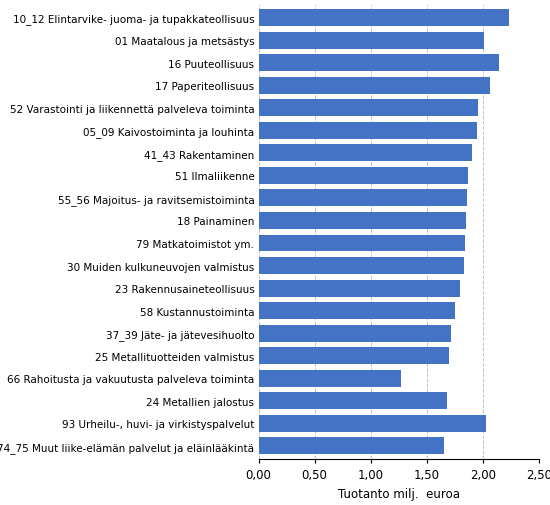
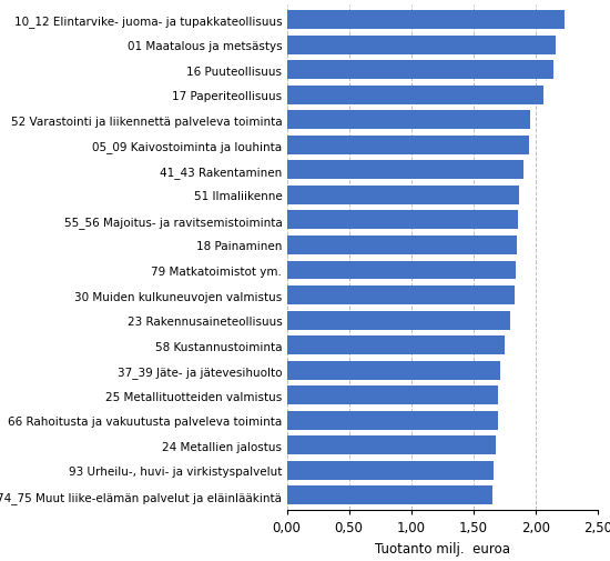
01 Maatalous ja metsästys: 2,01 -> 2,16
66 Rahoitusta ja vakuutusta palveleva toiminta: 1,27 -> 1,70
93 Urheilu-, huvi- ja virkistyspalvelut: 2,03 -> 1,66
